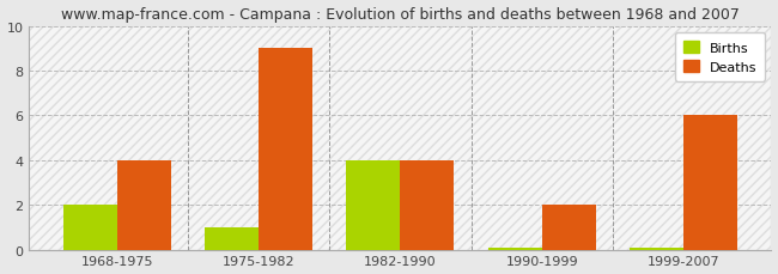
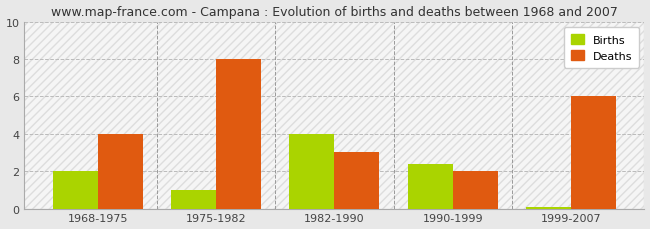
Deaths/1975-1982: 9 -> 8
Deaths/1982-1990: 4 -> 3
Births/1990-1999: 0.1 -> 2.4
